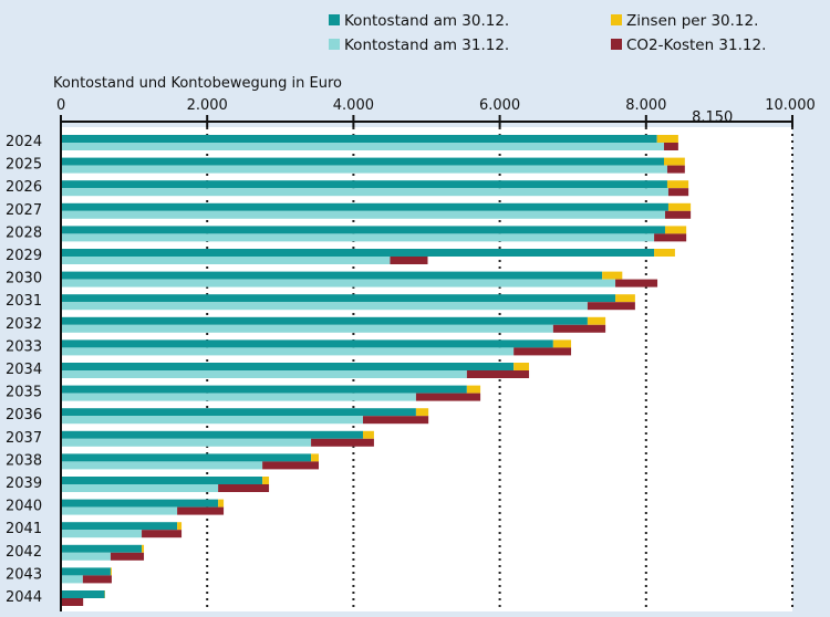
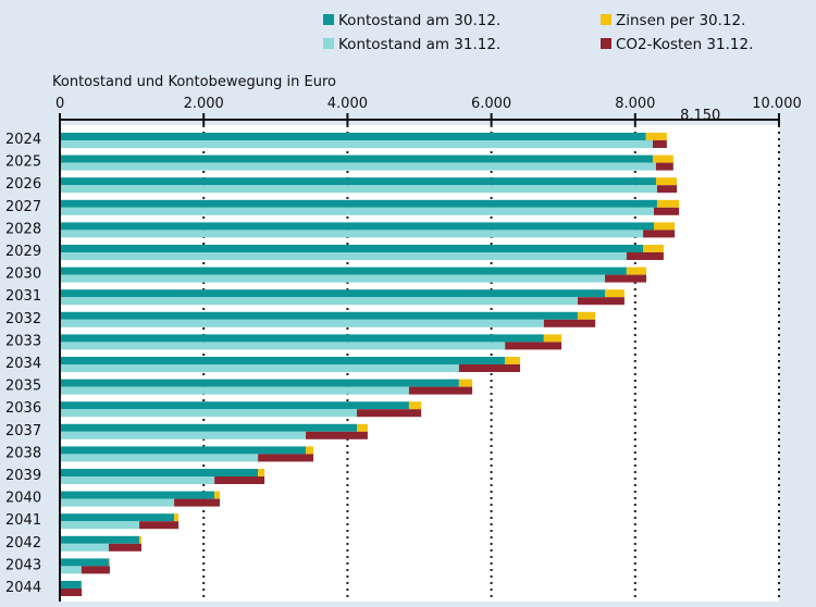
Kontostand am 31.12./2029: 4500 -> 7900
Kontostand am 30.12./2030: 7400 -> 7900
Kontostand am 30.12./2044: 600 -> 300
